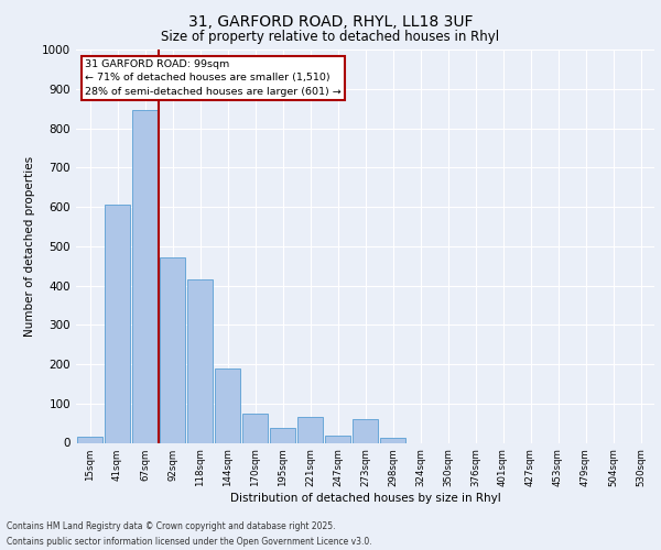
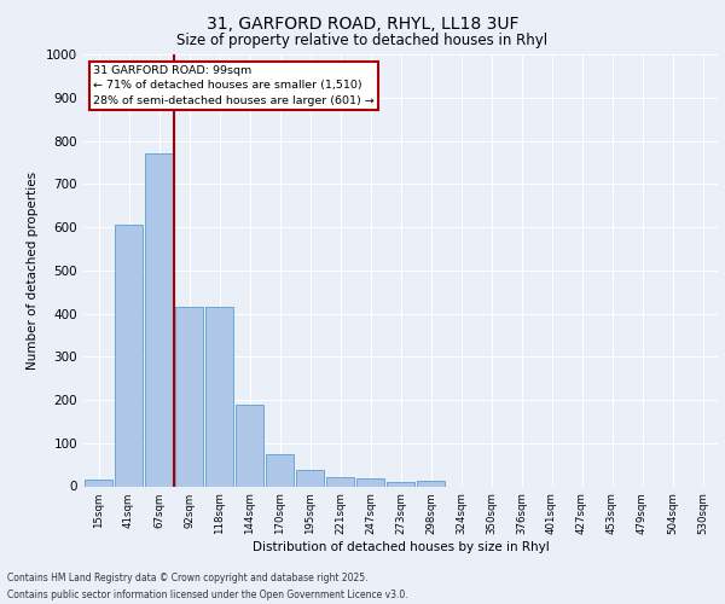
67sqm: 845 -> 770
92sqm: 470 -> 415
221sqm: 65 -> 20
273sqm: 60 -> 10
